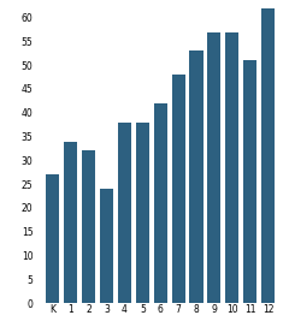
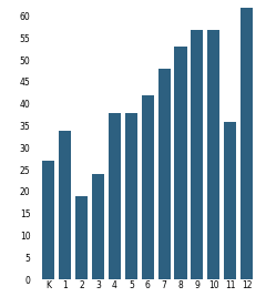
2: 32 -> 19
11: 51 -> 36
